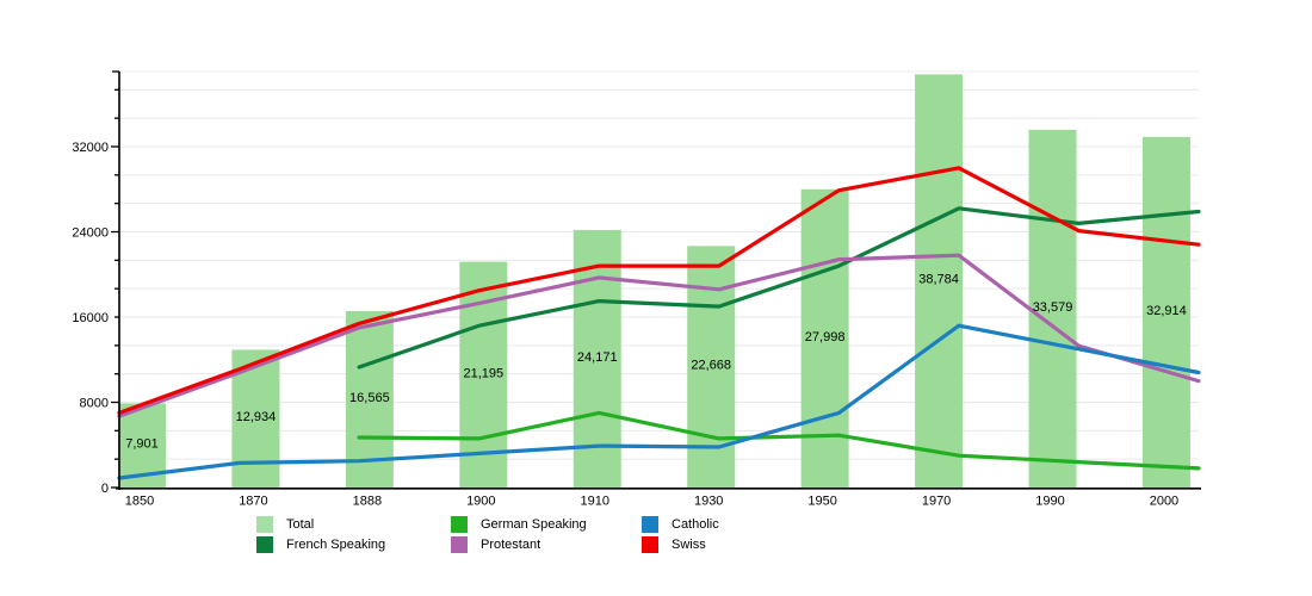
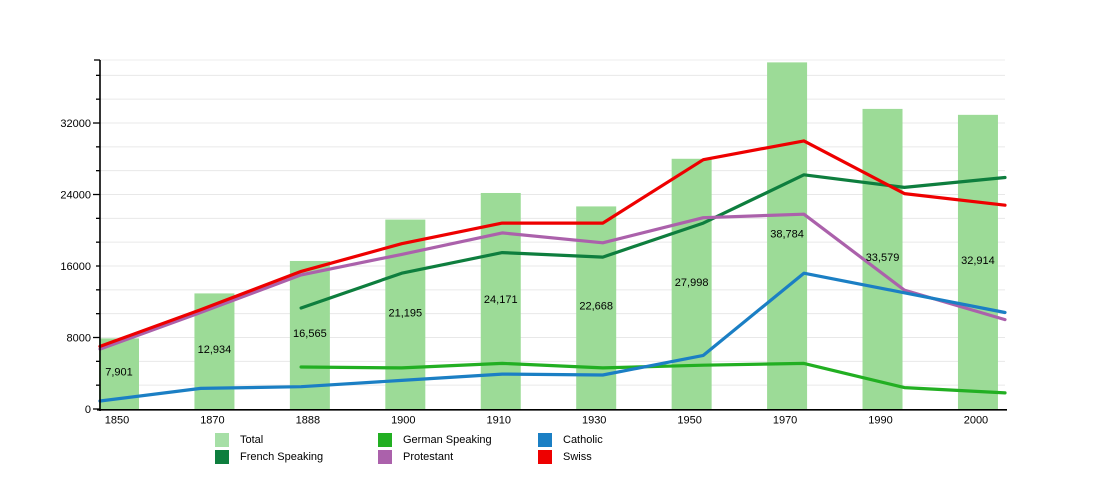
German Speaking/1910: 7000 -> 5000
Catholic/1950: 7000 -> 6000
German Speaking/1970: 3000 -> 5000
